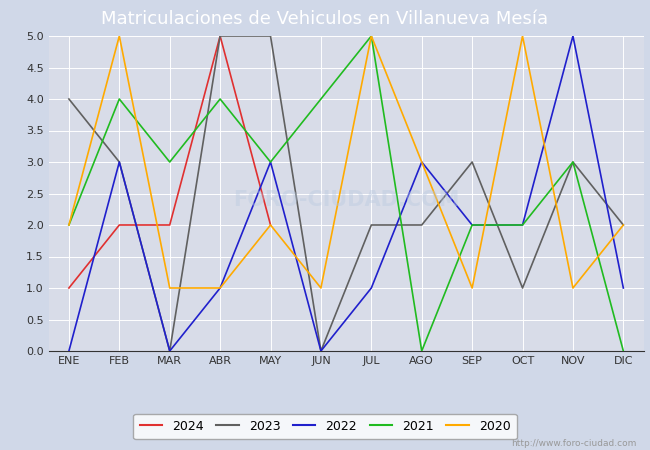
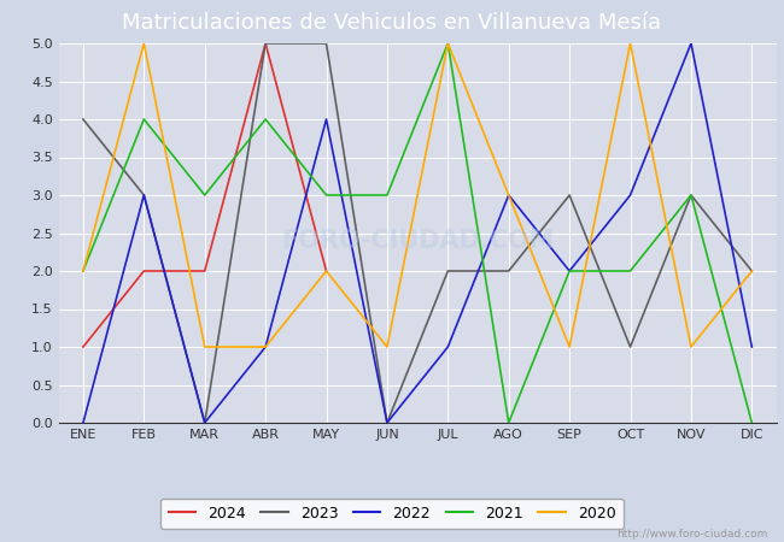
2022/MAY: 3 -> 4
2021/JUN: 4 -> 3
2022/OCT: 2 -> 3
